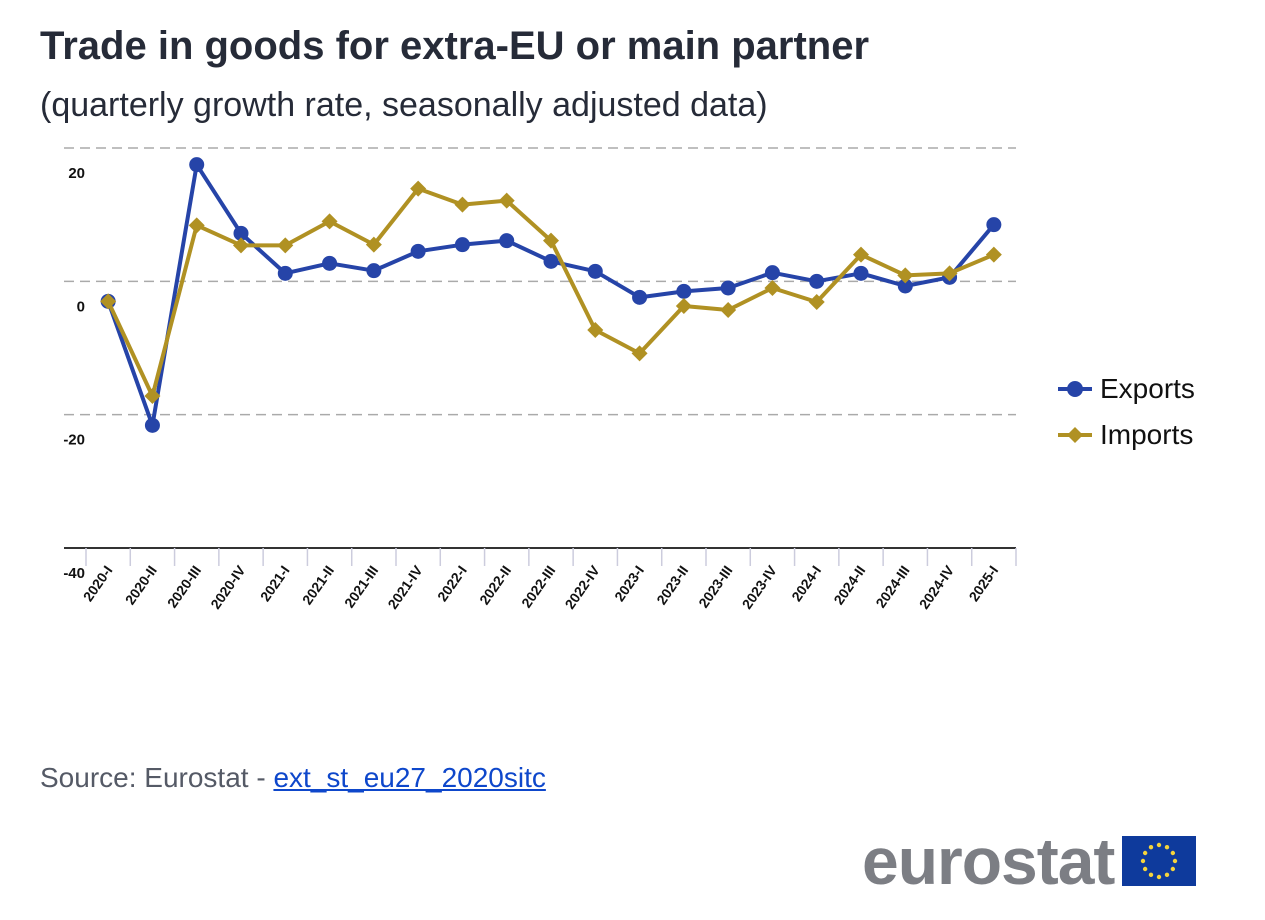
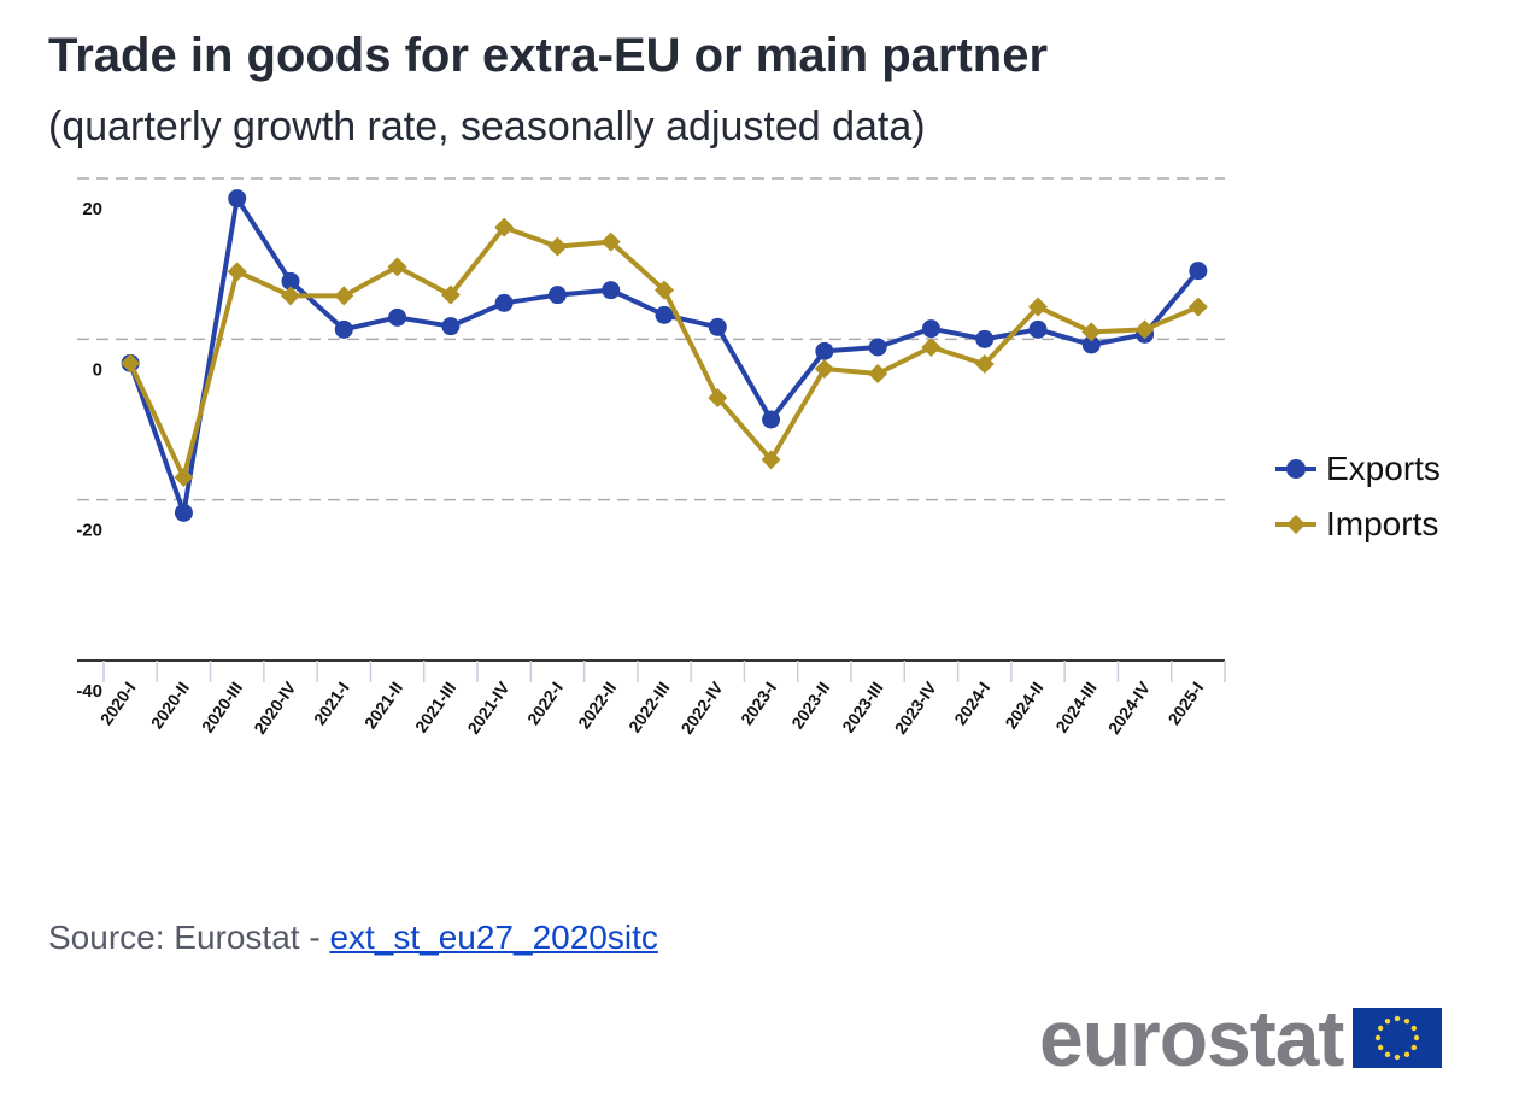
Exports/2023-I: -2 -> -10
Imports/2023-I: -11 -> -15
